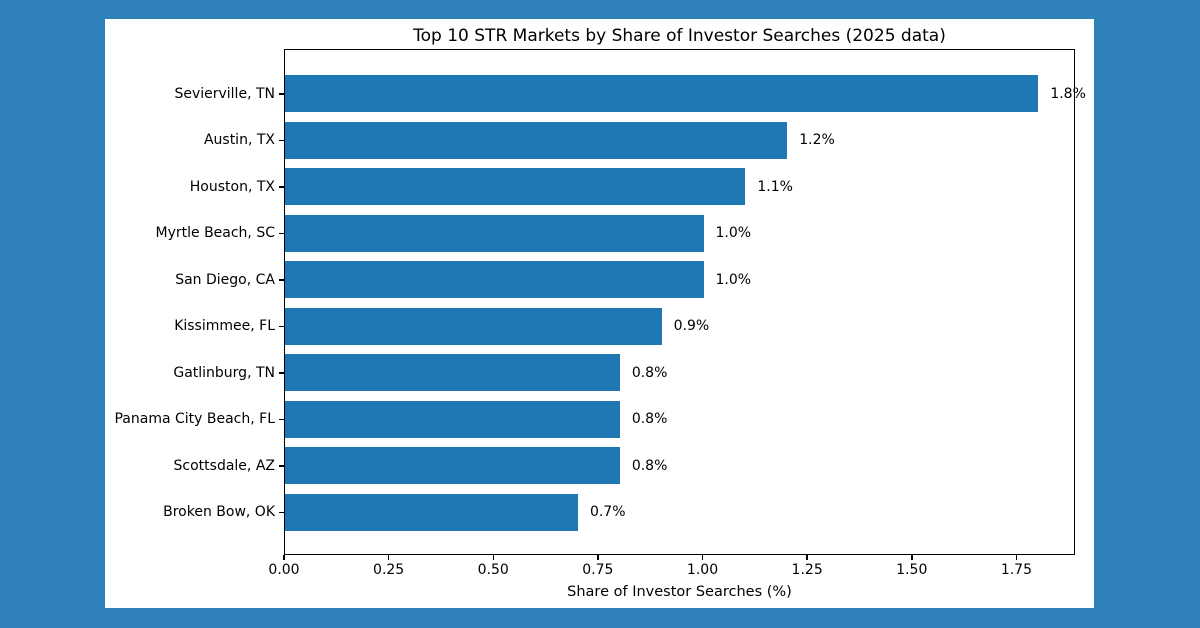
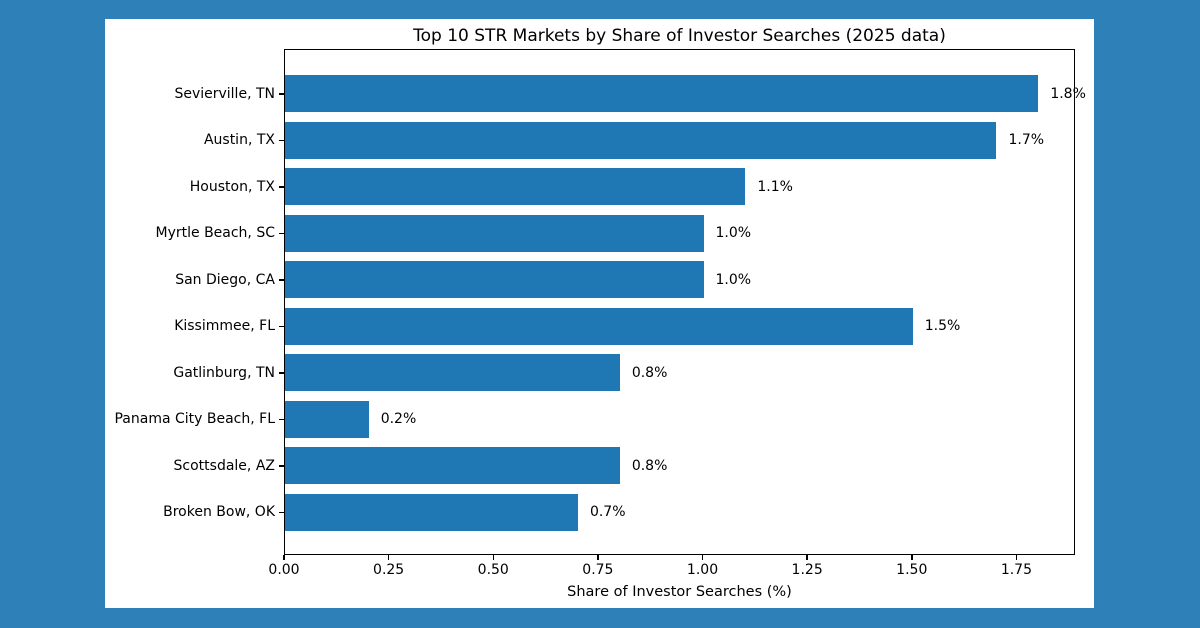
Austin, TX: 1.2% -> 1.7%
Kissimmee, FL: 0.9% -> 1.5%
Panama City Beach, FL: 0.8% -> 0.2%
